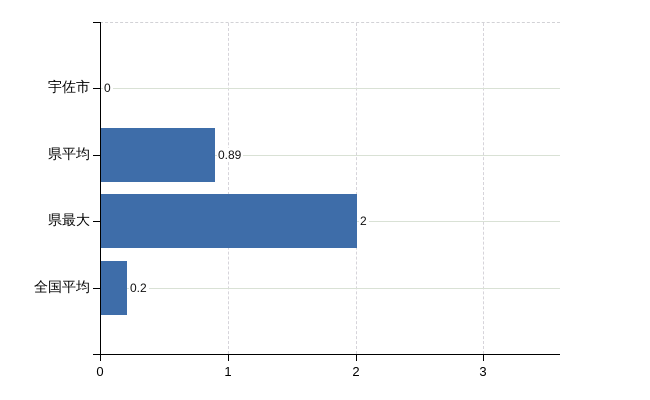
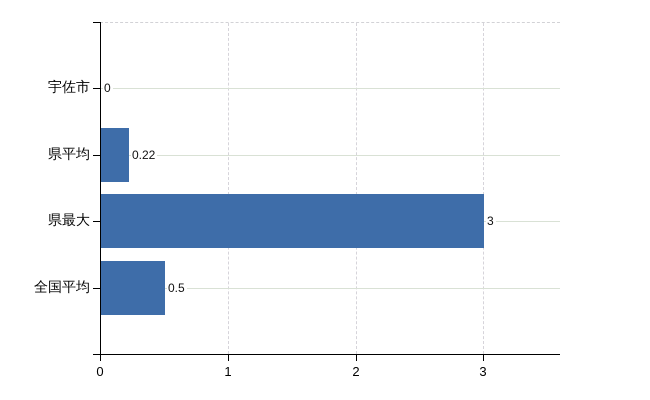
県平均: 0.89 -> 0.22
県最大: 2 -> 3
全国平均: 0.2 -> 0.5
